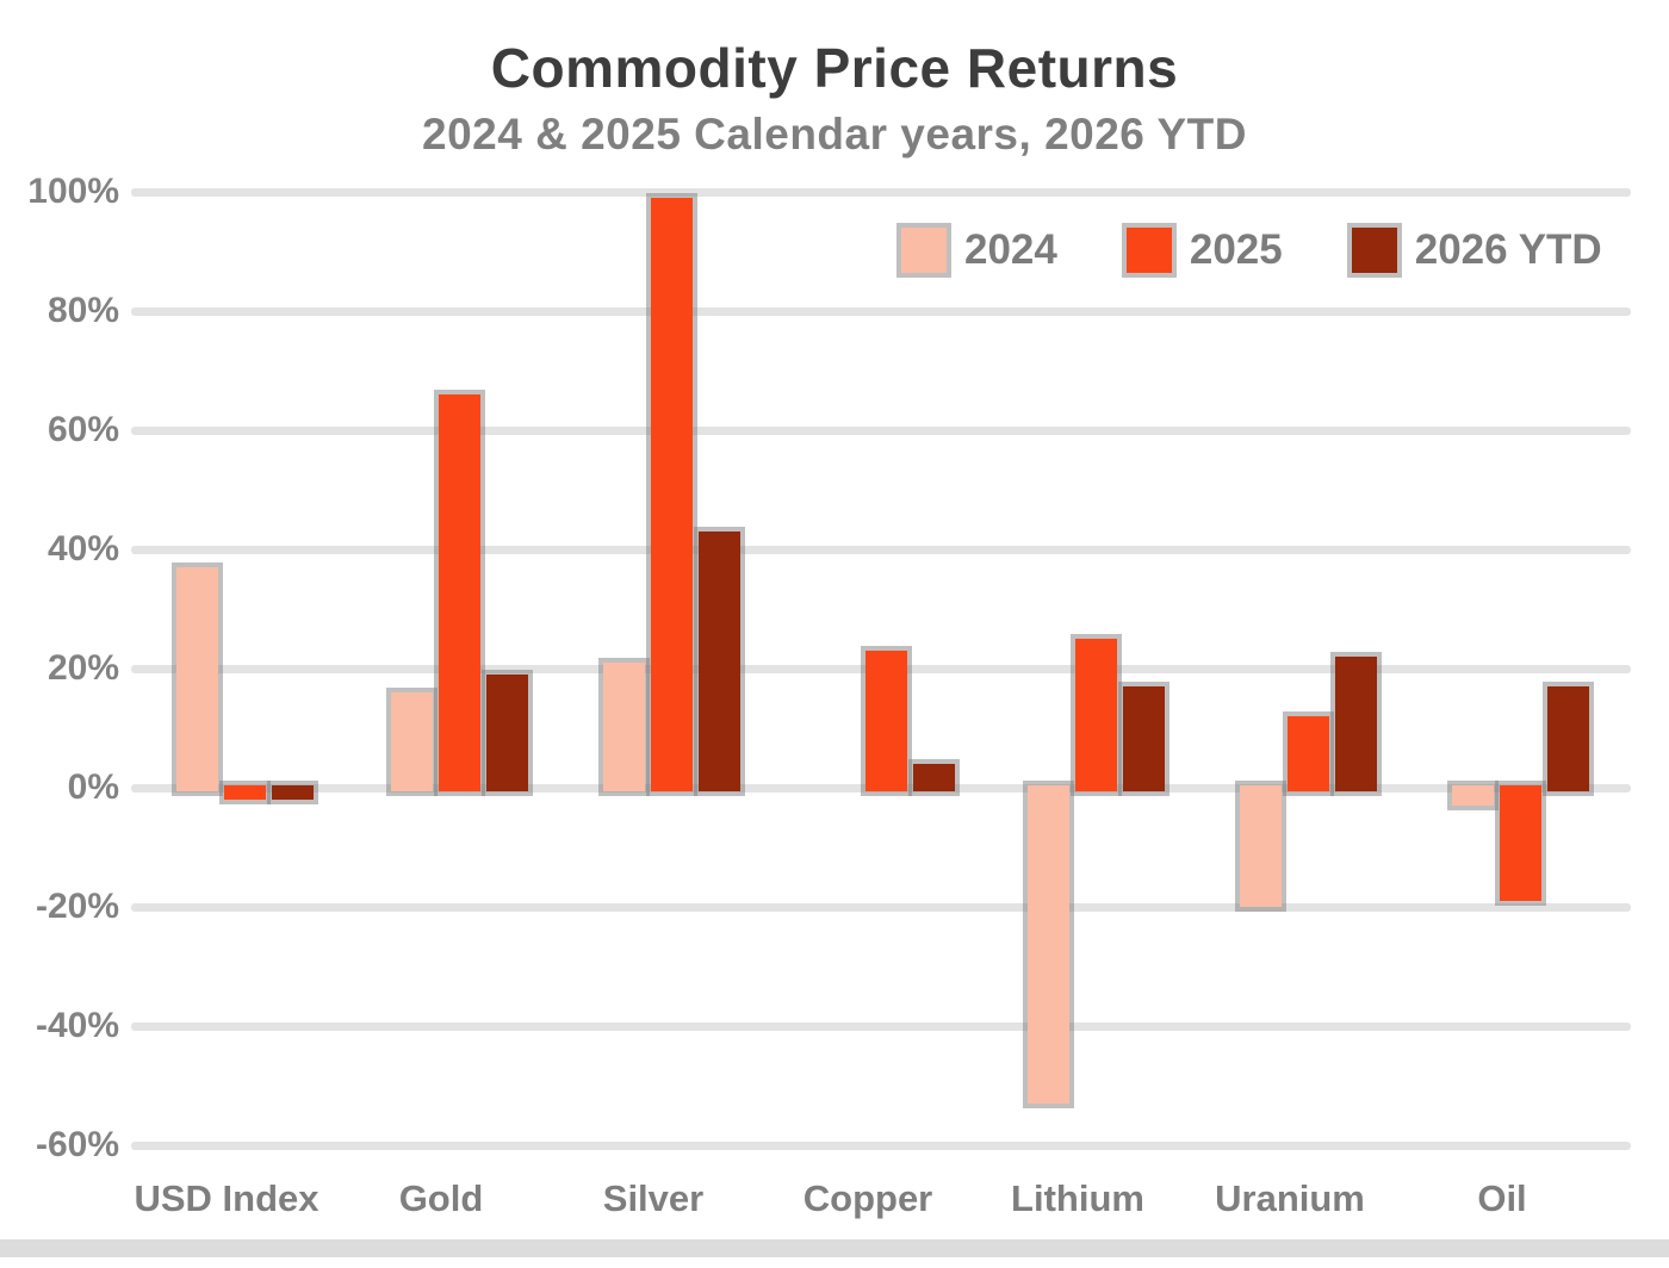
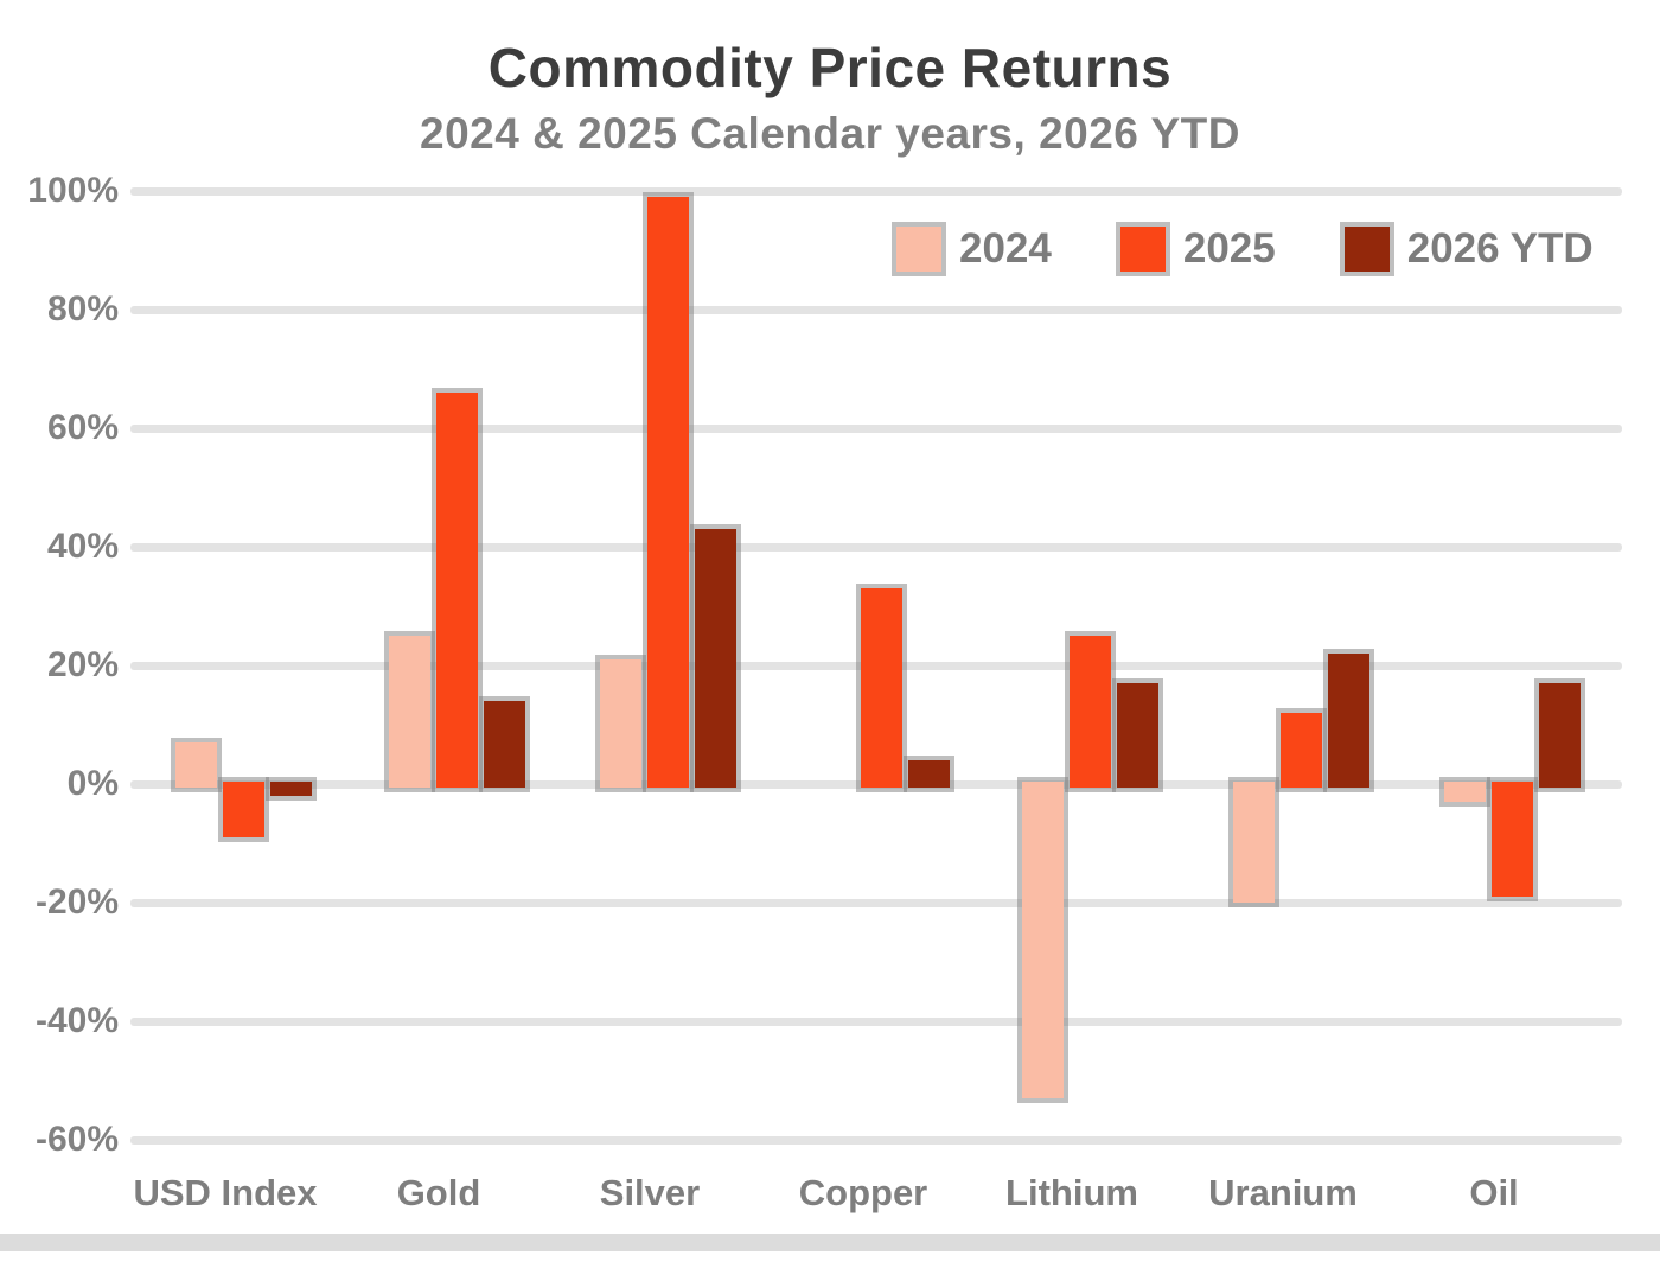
2024/USD Index: 37% -> 7%
2025/USD Index: -2% -> -9%
2024/Gold: 16% -> 25%
2026 YTD/Gold: 19% -> 14%
2025/Copper: 23% -> 33%
